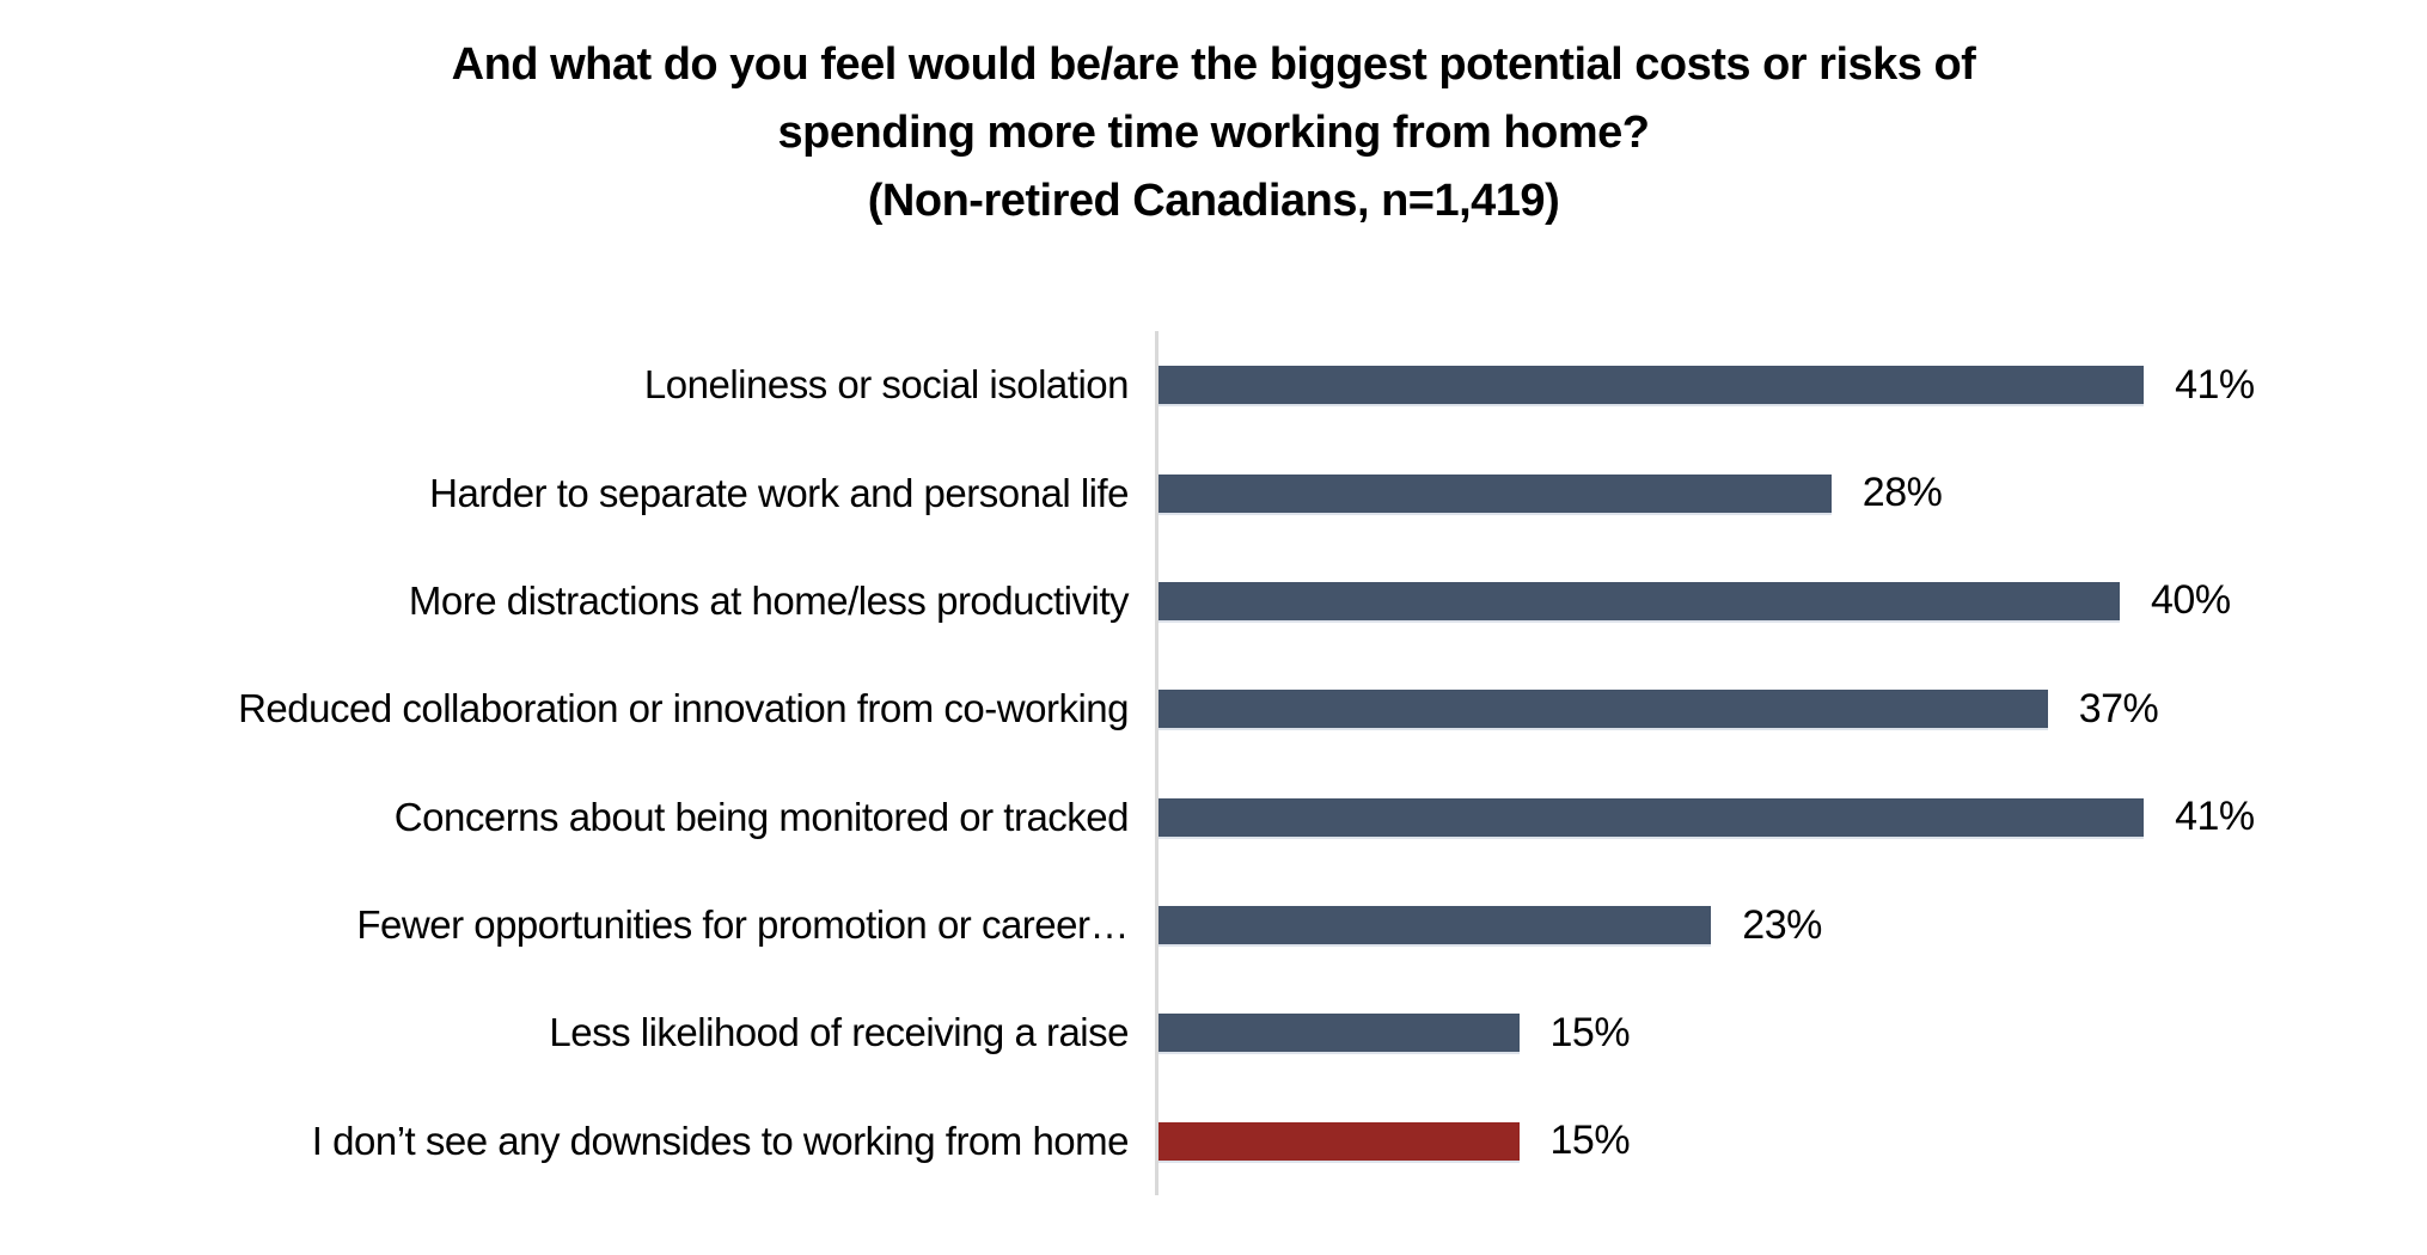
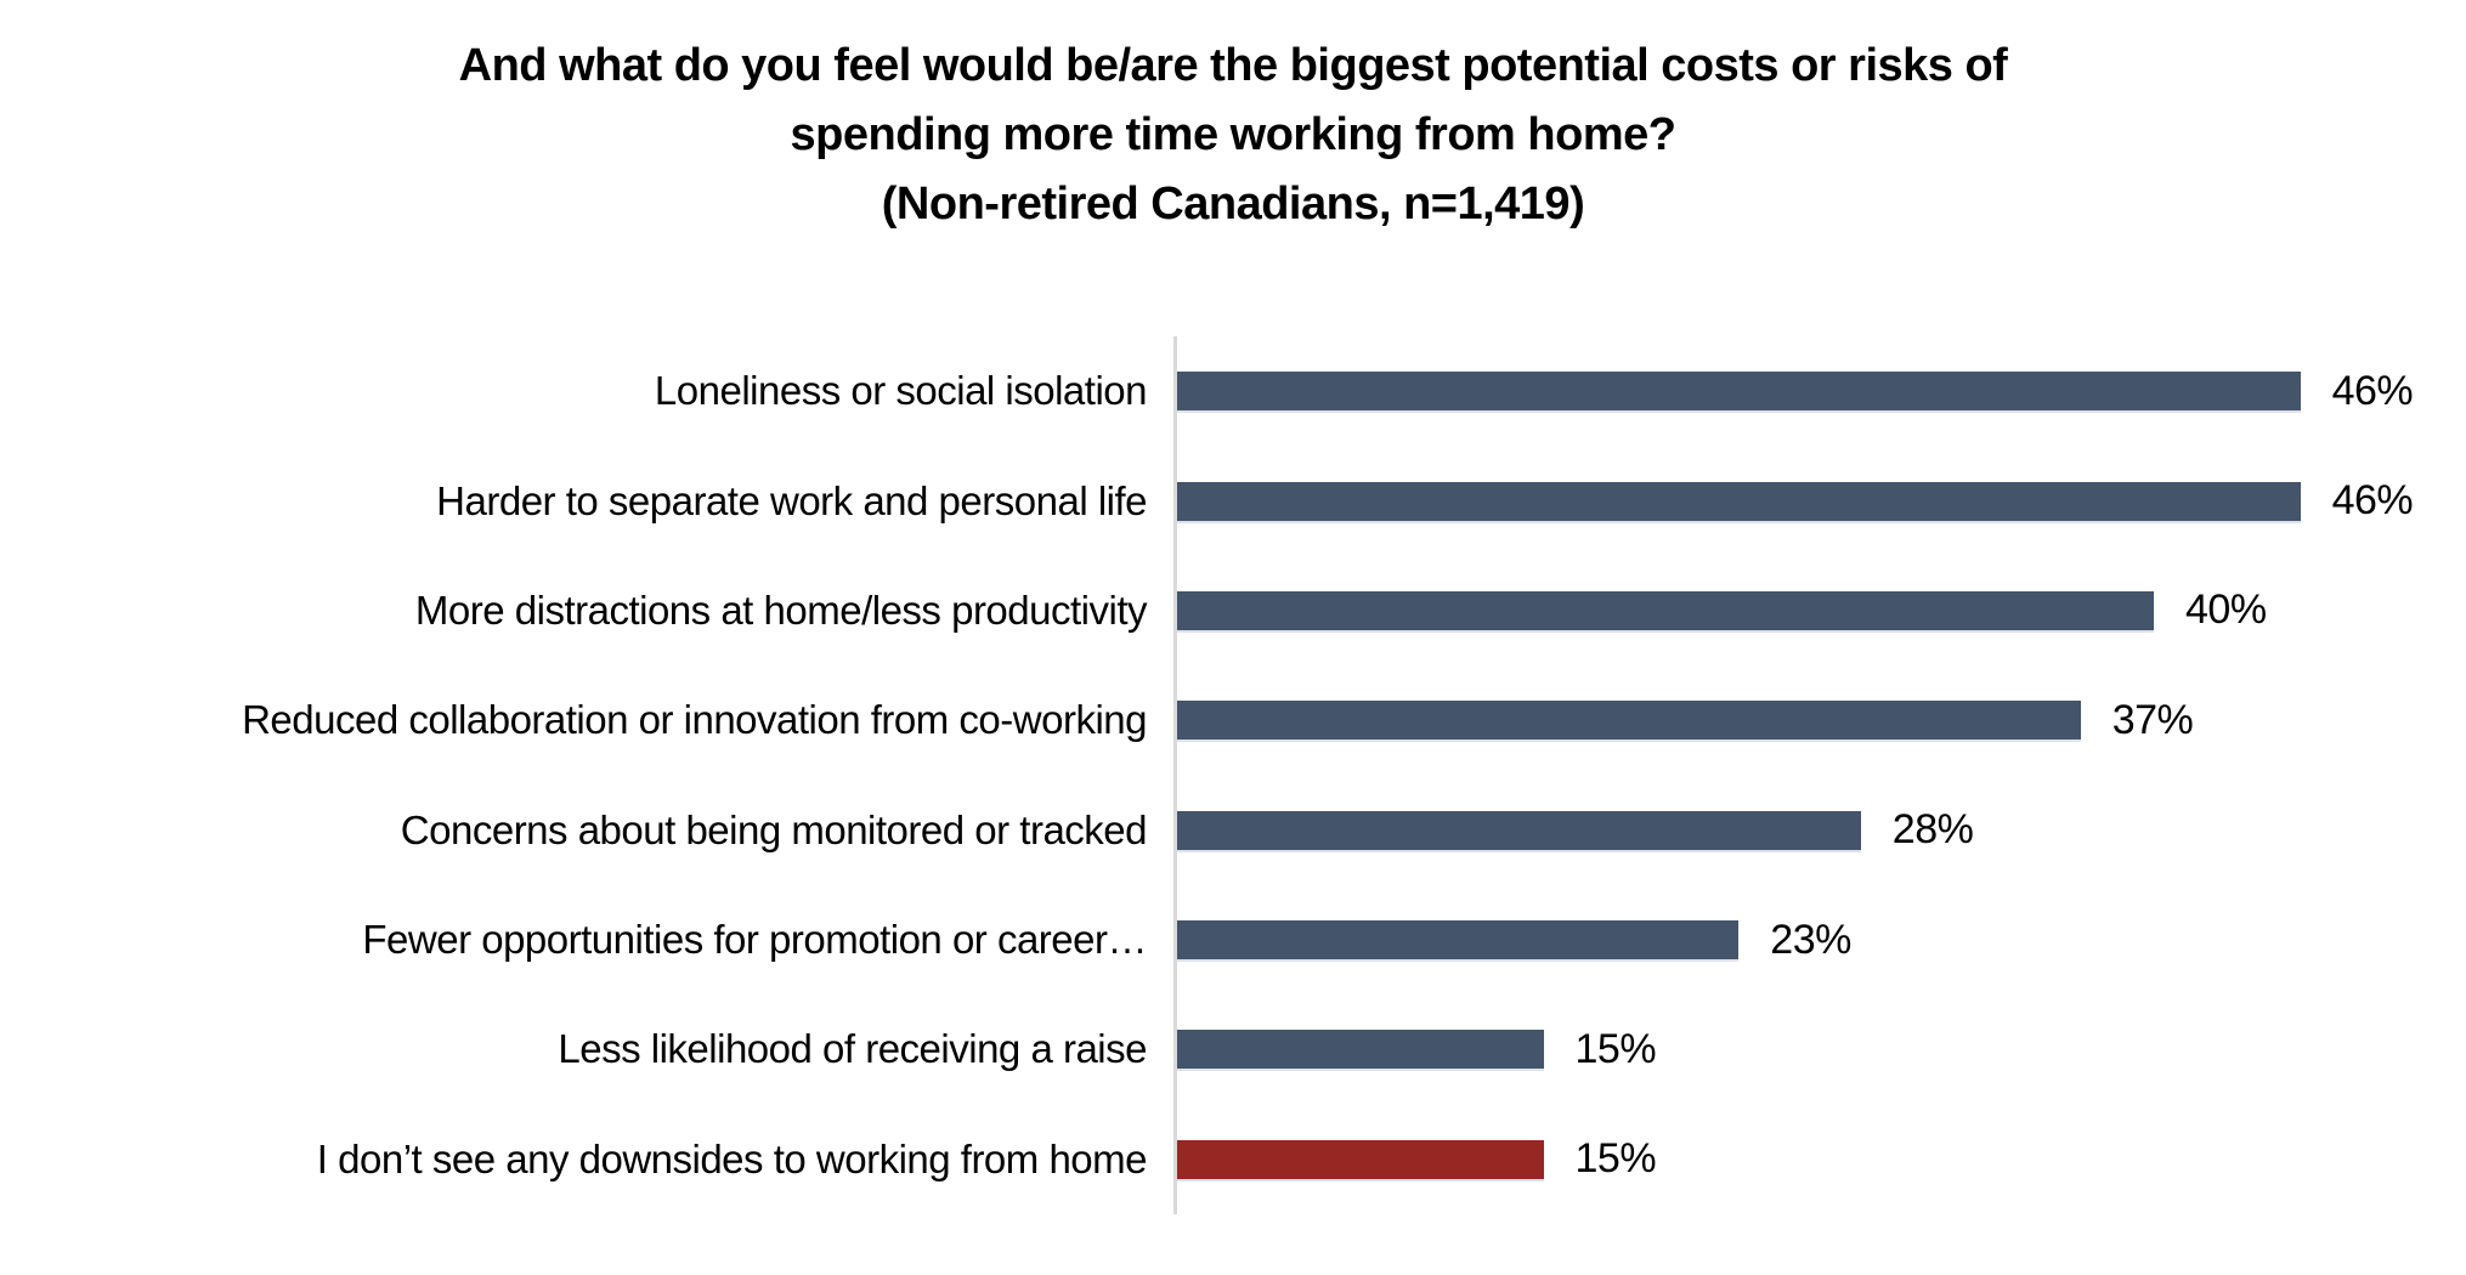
Loneliness or social isolation: 41% -> 46%
Harder to separate work and personal life: 28% -> 46%
Concerns about being monitored or tracked: 41% -> 28%
